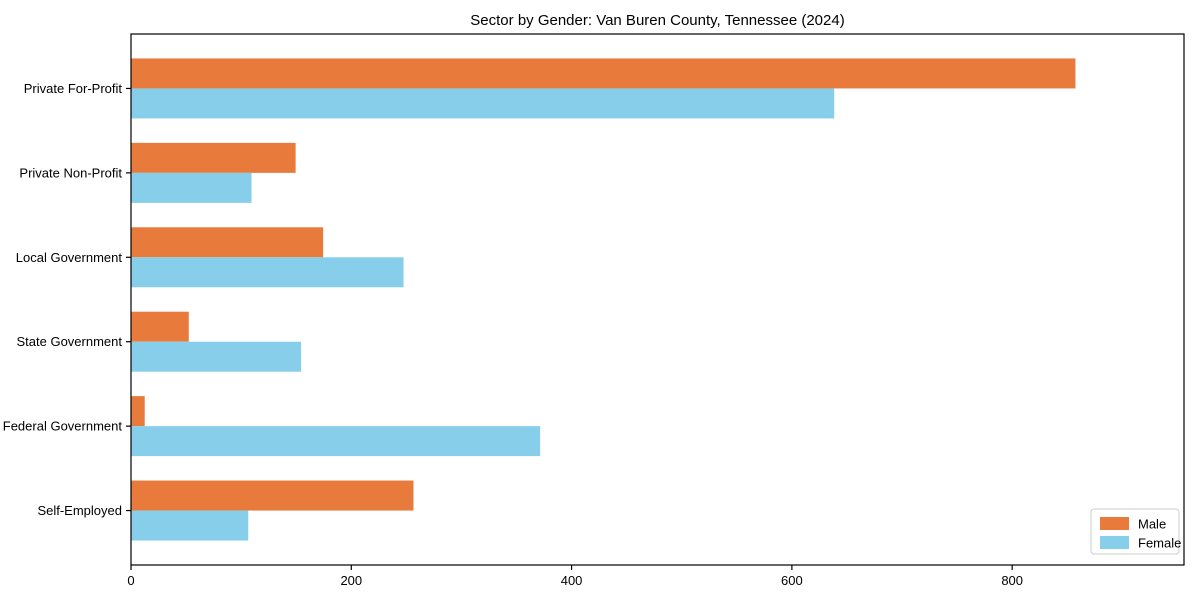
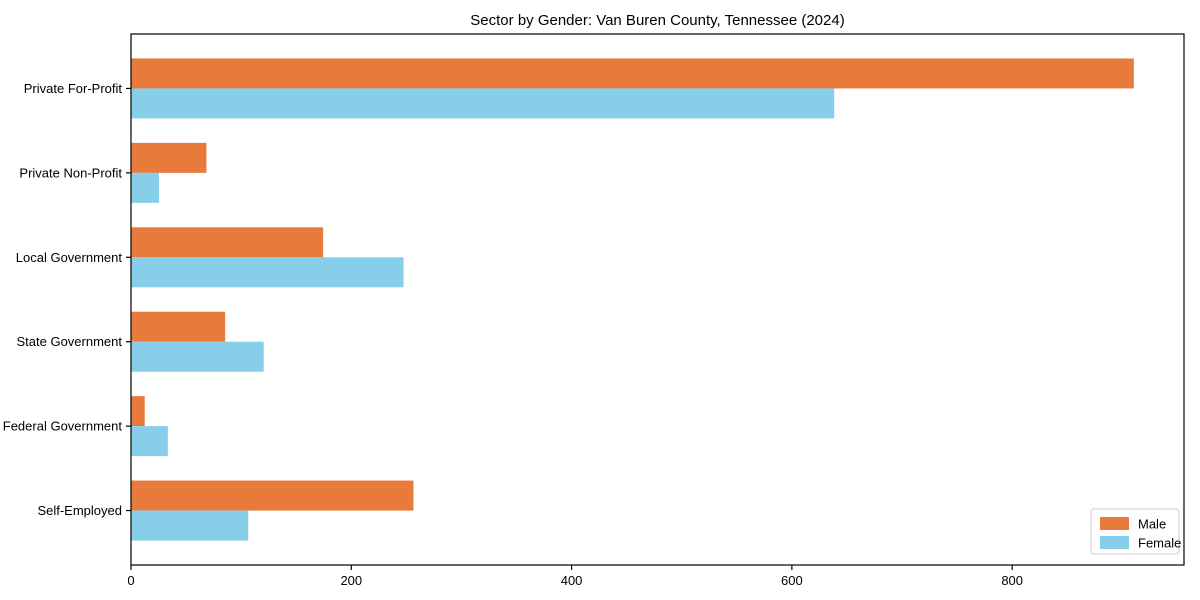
Male/Private For-Profit: 857 -> 910
Male/Private Non-Profit: 149 -> 68
Female/Private Non-Profit: 109 -> 25
Male/State Government: 52 -> 85
Female/State Government: 154 -> 120
Female/Federal Government: 371 -> 33
